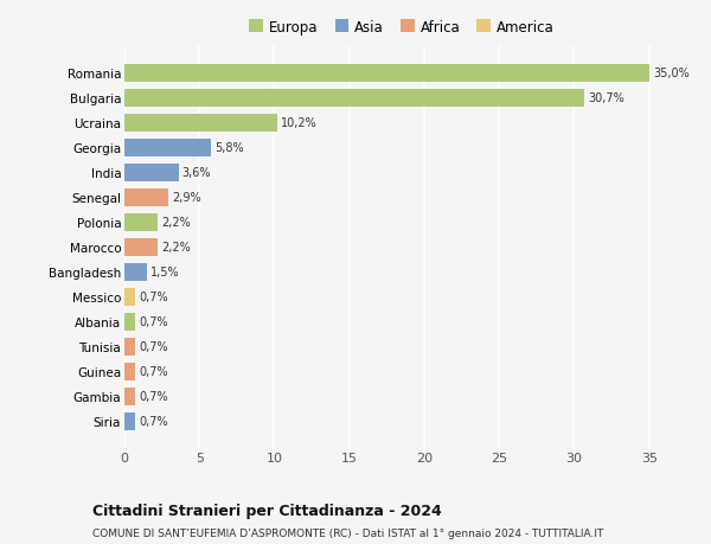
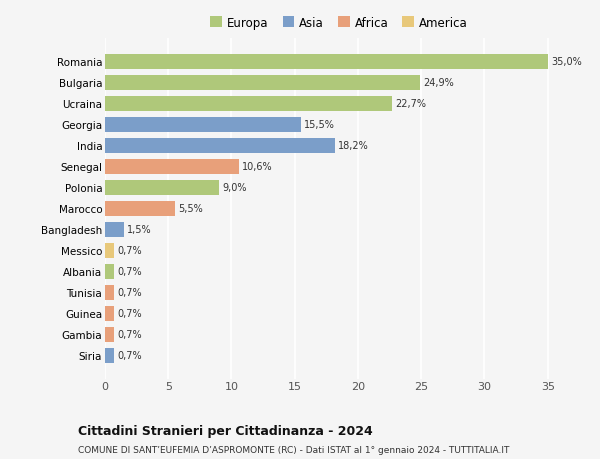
Bulgaria: 30,7% -> 24,9%
Ucraina: 10,2% -> 22,7%
Georgia: 5,8% -> 15,5%
India: 3,6% -> 18,2%
Senegal: 2,9% -> 10,6%
Polonia: 2,2% -> 9,0%
Marocco: 2,2% -> 5,5%
